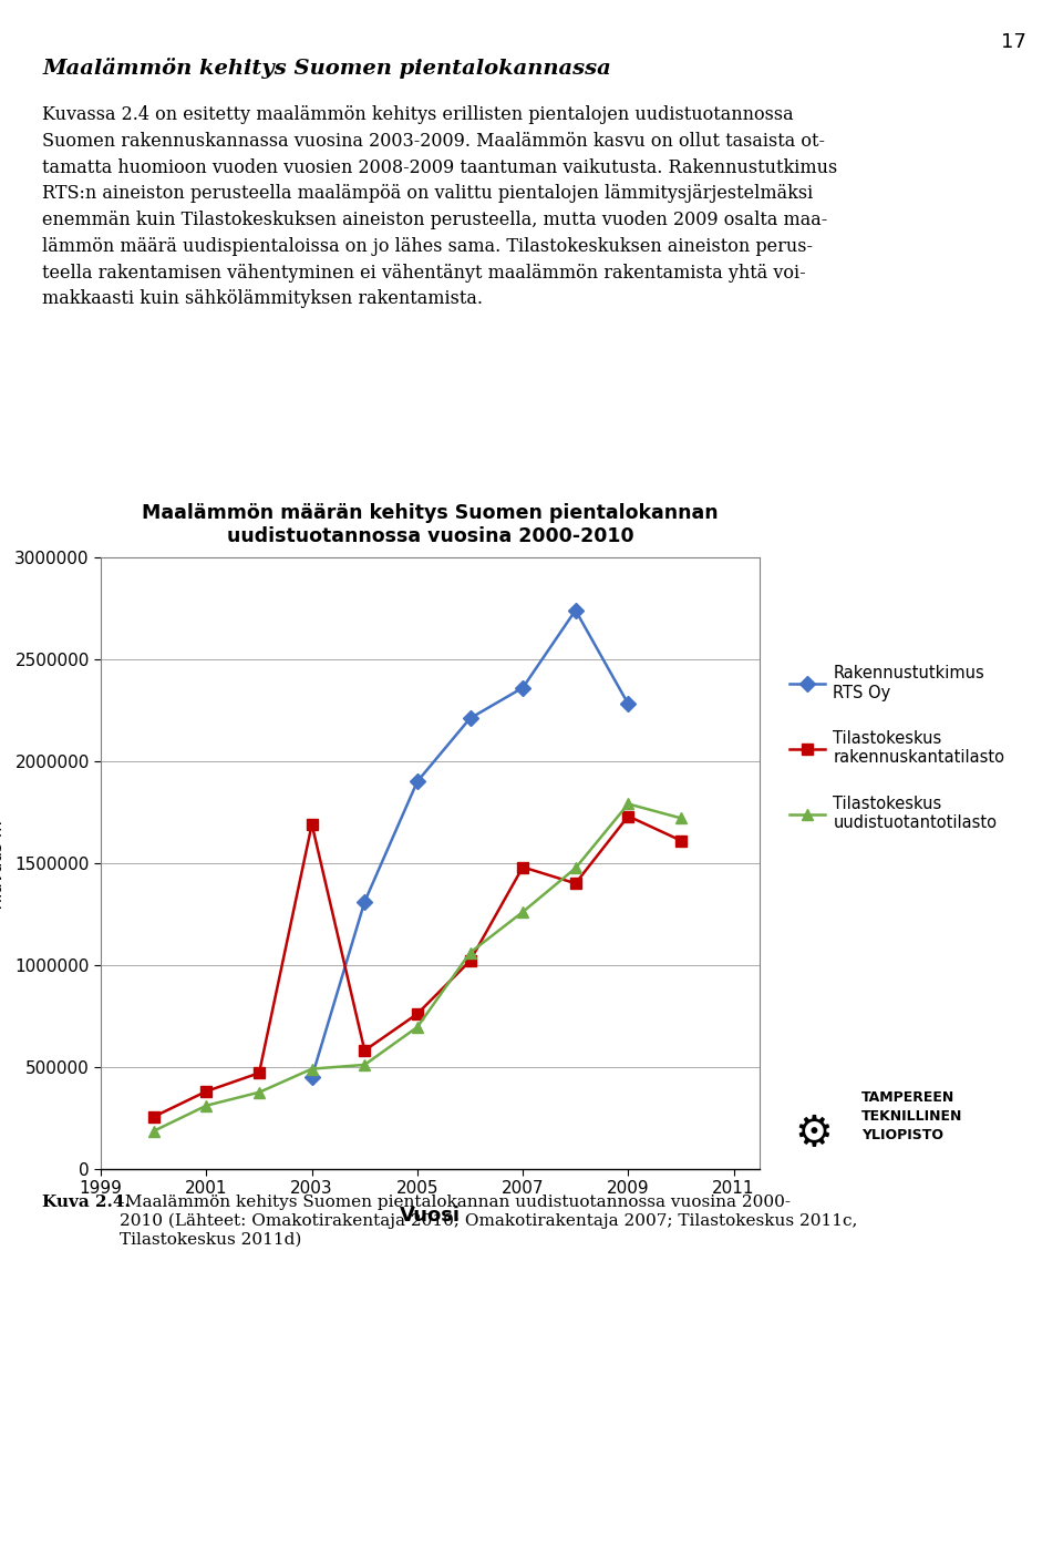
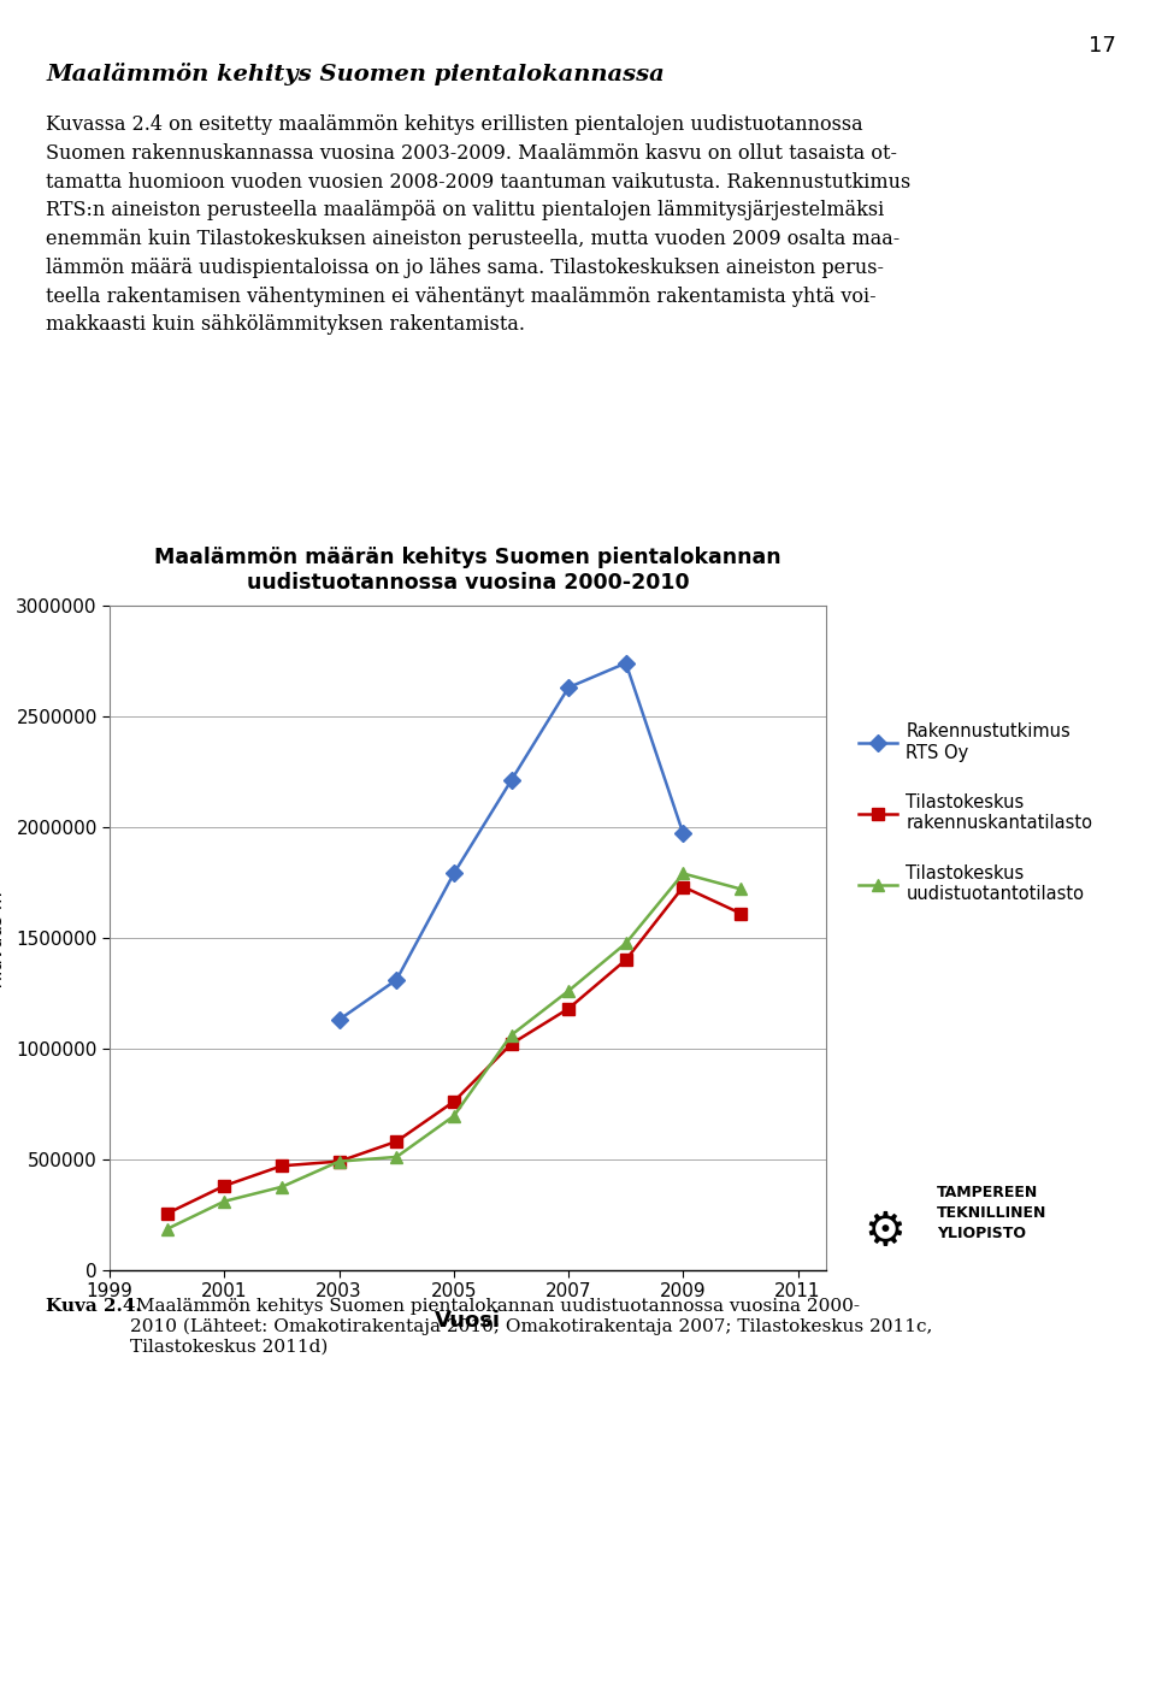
Rakennustutkimus RTS Oy/2003: 450000 -> 1130000
Tilastokeskus rakennuskantatilasto/2003: 1690000 -> 490000
Rakennustutkimus RTS Oy/2005: 1900000 -> 1790000
Rakennustutkimus RTS Oy/2007: 2360000 -> 2630000
Tilastokeskus rakennuskantatilasto/2007: 1480000 -> 1180000
Rakennustutkimus RTS Oy/2009: 2280000 -> 1970000
